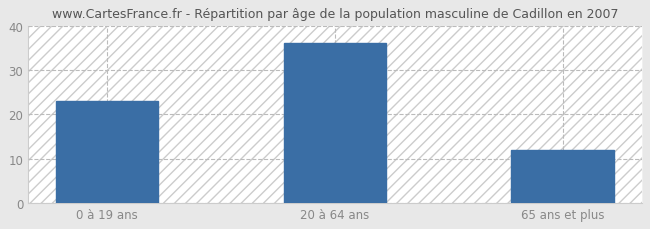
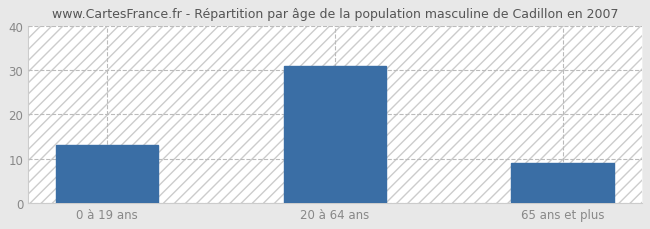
0 à 19 ans: 23 -> 13
20 à 64 ans: 36 -> 31
65 ans et plus: 12 -> 9
